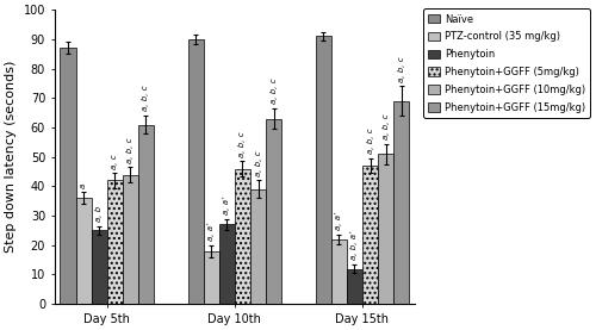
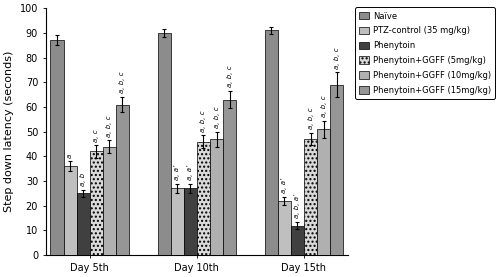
PTZ-control (35 mg/kg)/Day 10th: 18 -> 27
Phenytoin+GGFF (10mg/kg)/Day 10th: 39 -> 47
